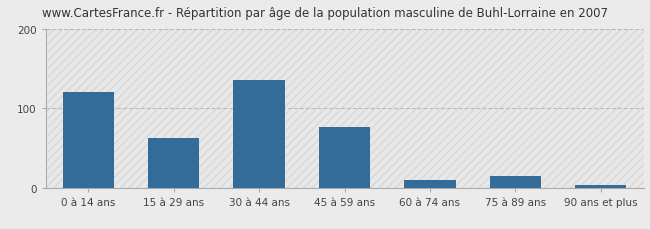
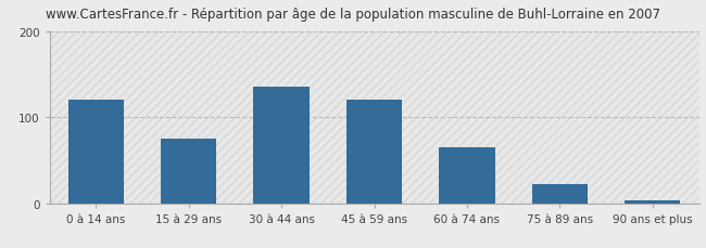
15 à 29 ans: 62 -> 75
45 à 59 ans: 76 -> 120
60 à 74 ans: 10 -> 65
75 à 89 ans: 14 -> 22
